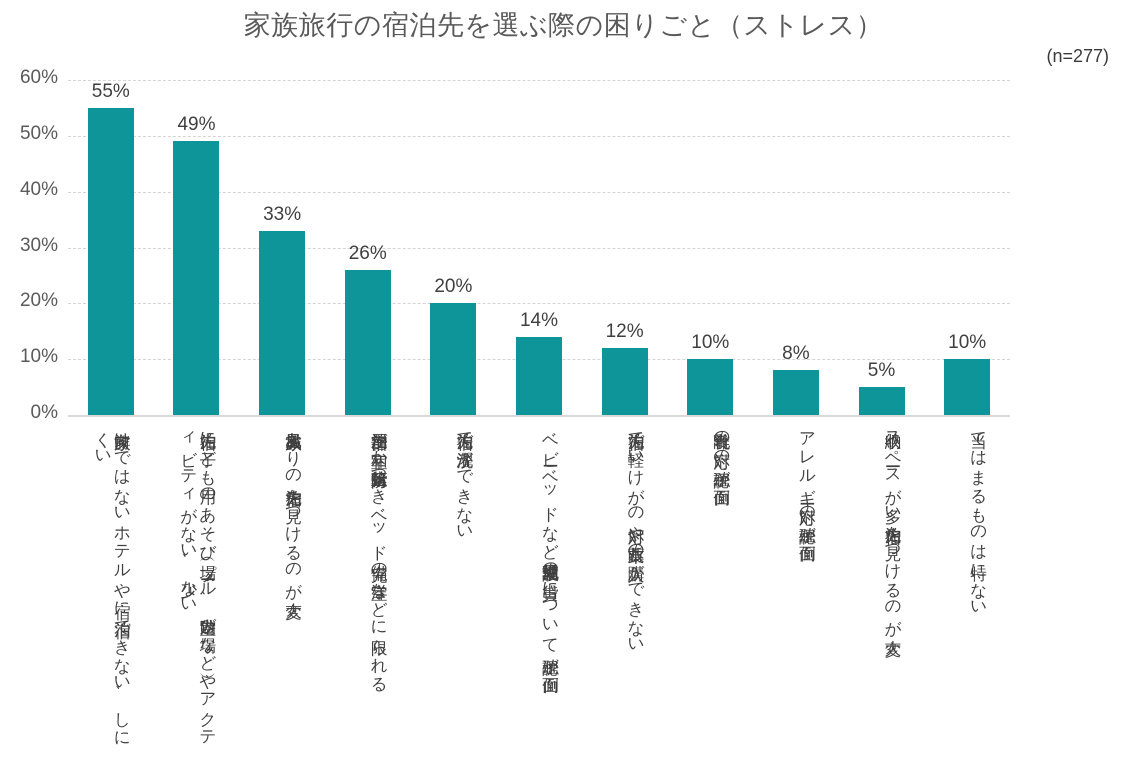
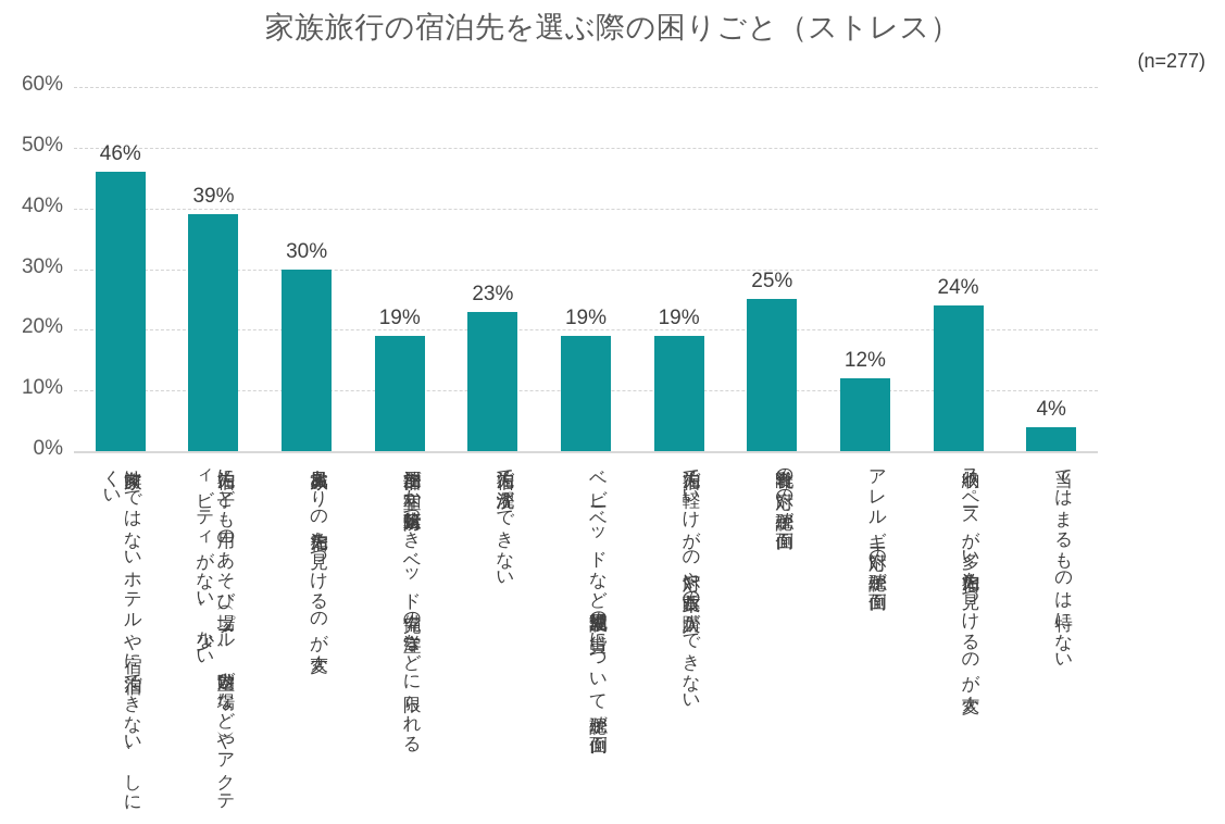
家族向けではないホテルや宿に宿泊できない、しにくい: 55% -> 46%
宿泊先に子ども用のあそび場（プール、室内遊び場など）やアクティビティがない、少ない: 49% -> 39%
家族風呂ありの宿泊先を見つけるのが大変: 33% -> 30%
宿泊部屋が和室か転落防止対策つきベッド完備の洋室などに限られる: 26% -> 19%
宿泊先で洗濯ができない: 20% -> 23%
ベビーベッドなど乳幼児用設備の貸出について確認が面倒: 14% -> 19%
宿泊先で軽いけがの対応や市販薬の購入ができない: 12% -> 19%
離乳食の対応の確認が面倒: 10% -> 25%
アレルギー対応の確認が面倒: 8% -> 12%
収納スペースが多い宿泊先を見つけるのが大変: 5% -> 24%
当てはまるものは特にない: 10% -> 4%
